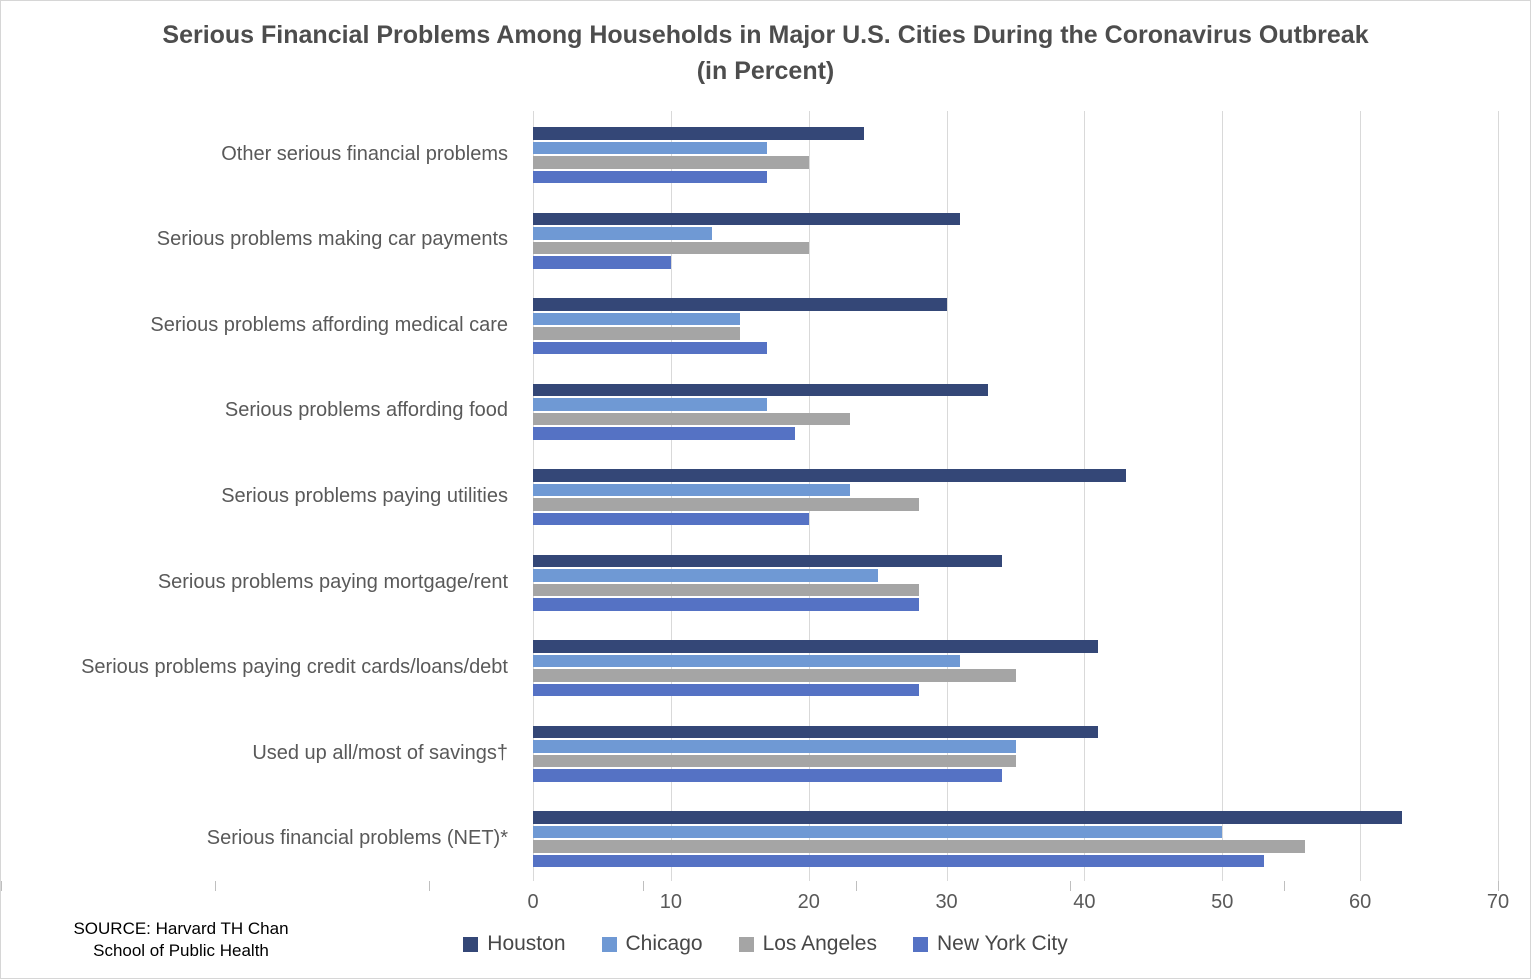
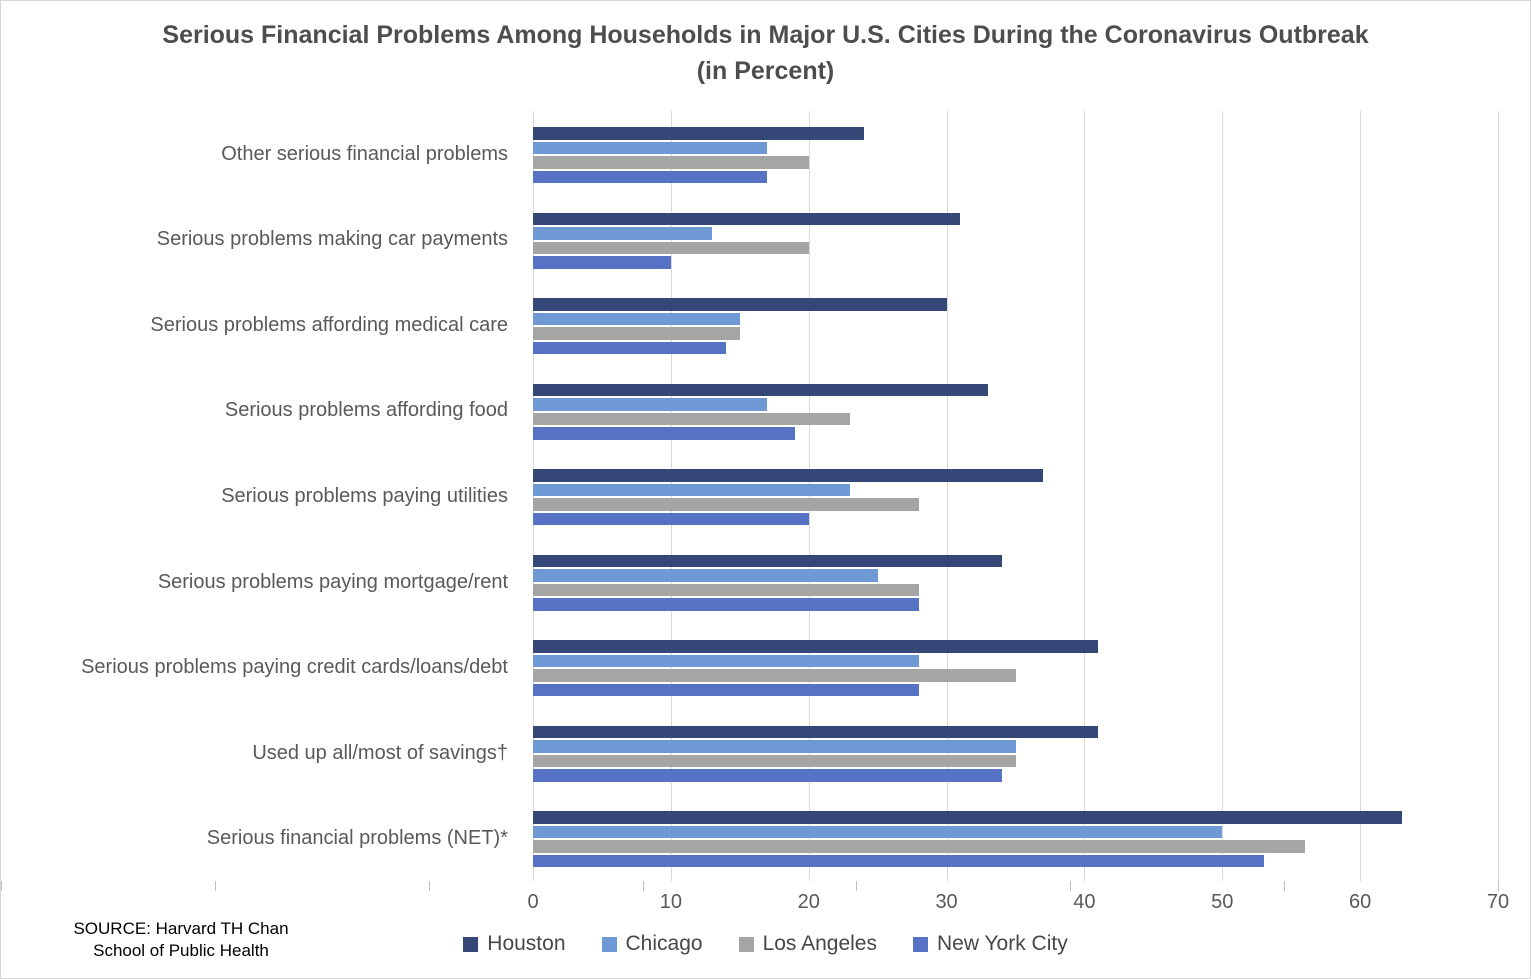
New York City/Serious problems affording medical care: 17 -> 14
Houston/Serious problems paying utilities: 43 -> 37
Chicago/Serious problems paying credit cards/loans/debt: 31 -> 28
